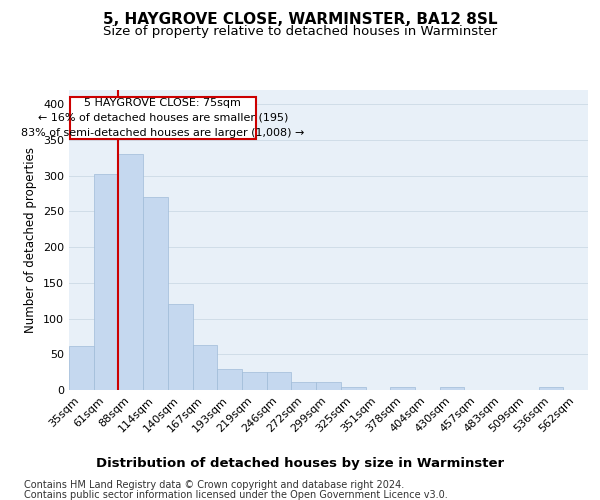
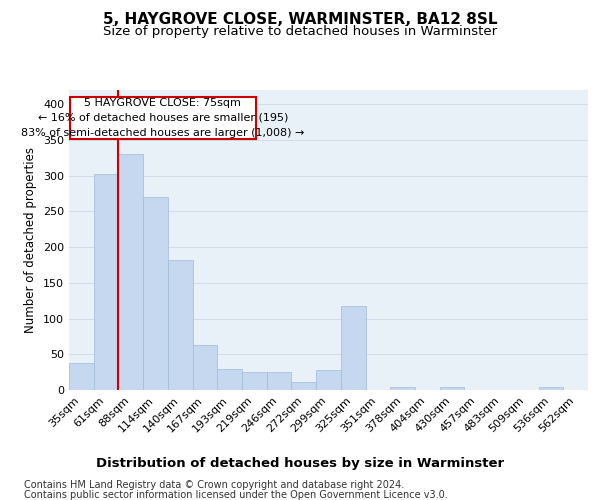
35sqm: 61 -> 38
140sqm: 120 -> 182
299sqm: 11 -> 28
325sqm: 4 -> 118
